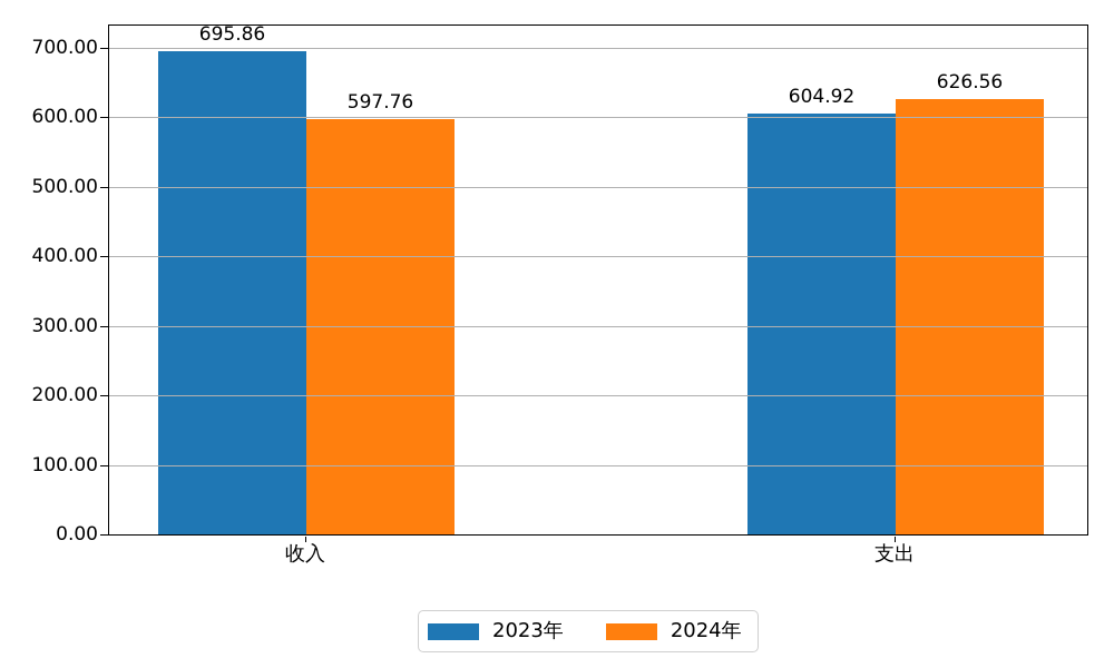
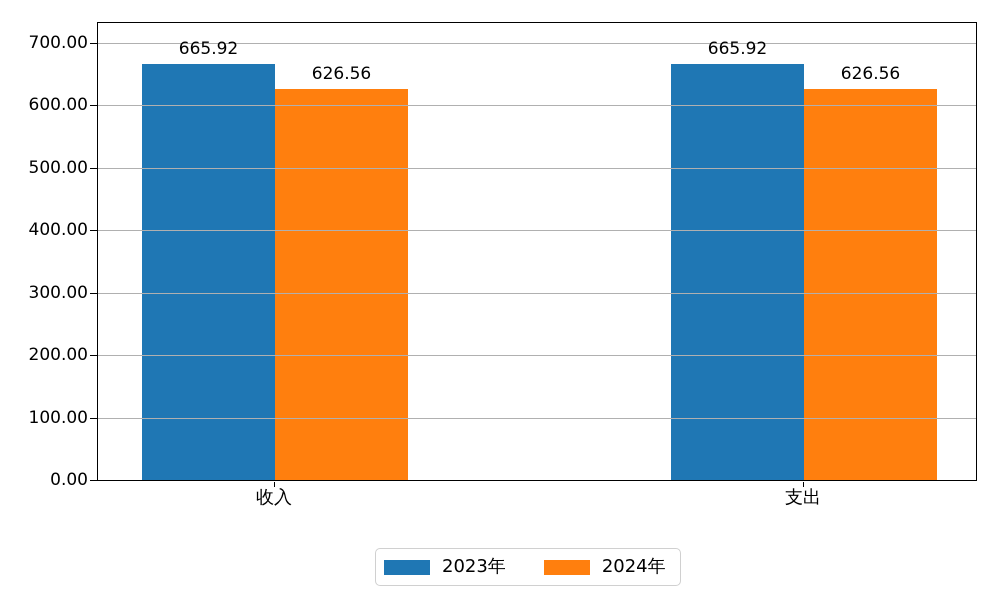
2023年/收入: 695.86 -> 665.92
2024年/收入: 597.76 -> 626.56
2023年/支出: 604.92 -> 665.92
